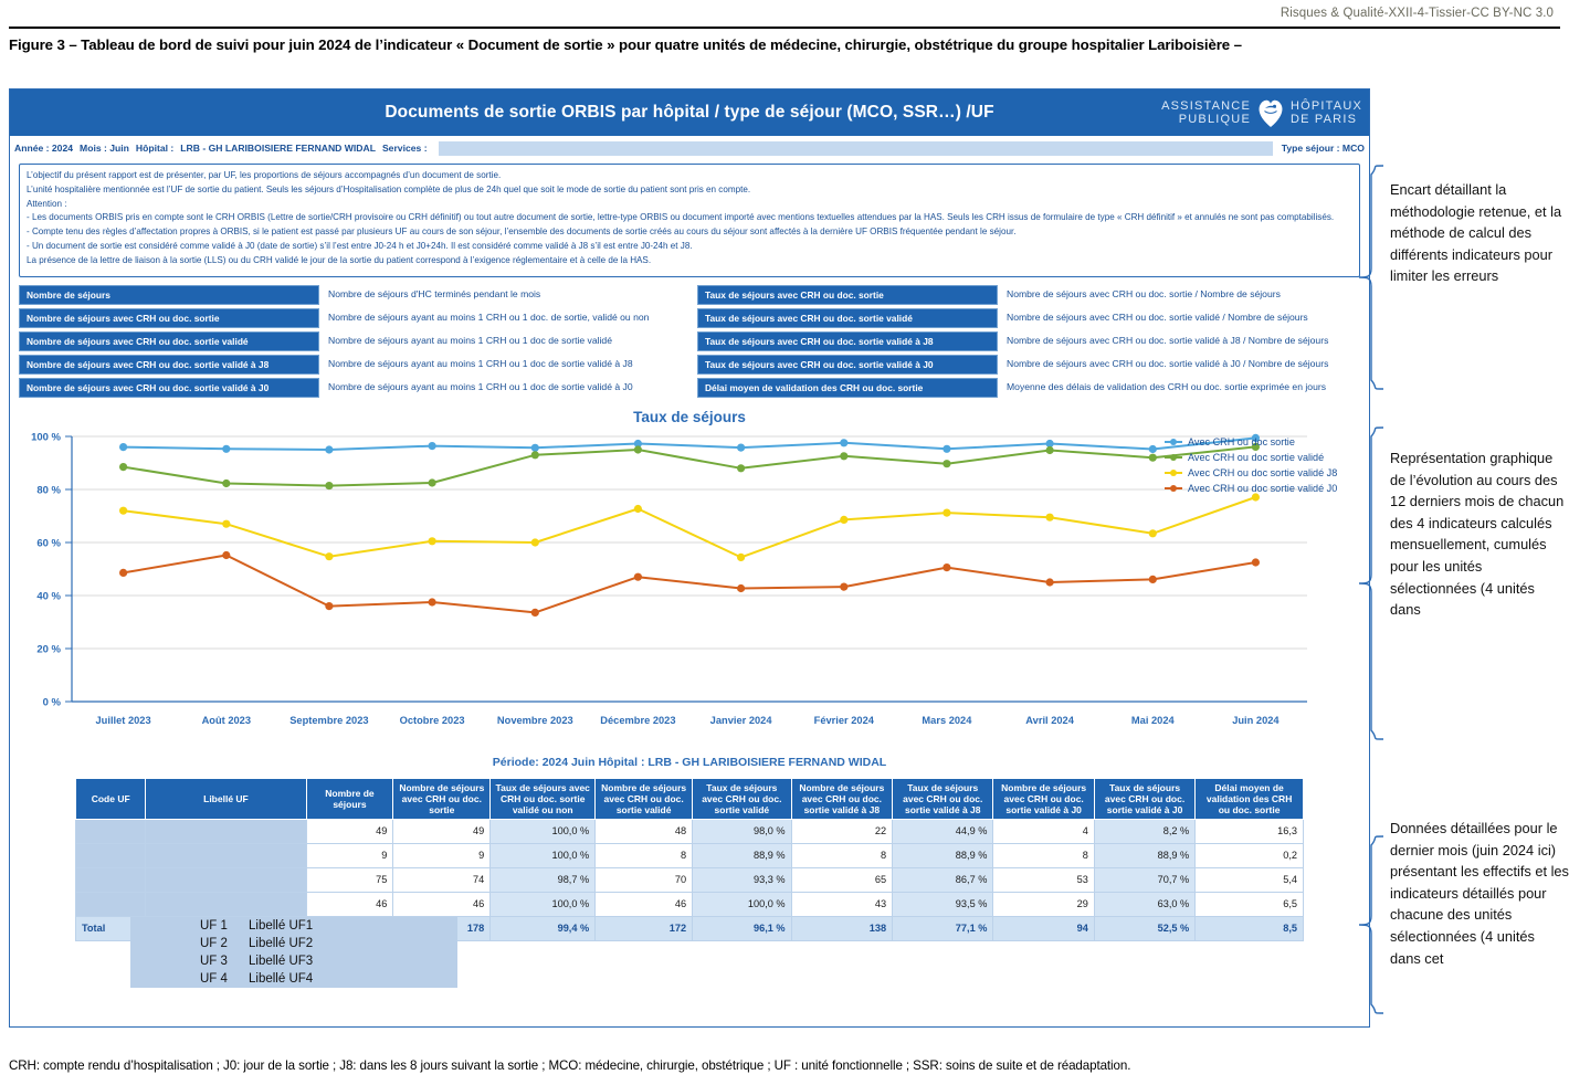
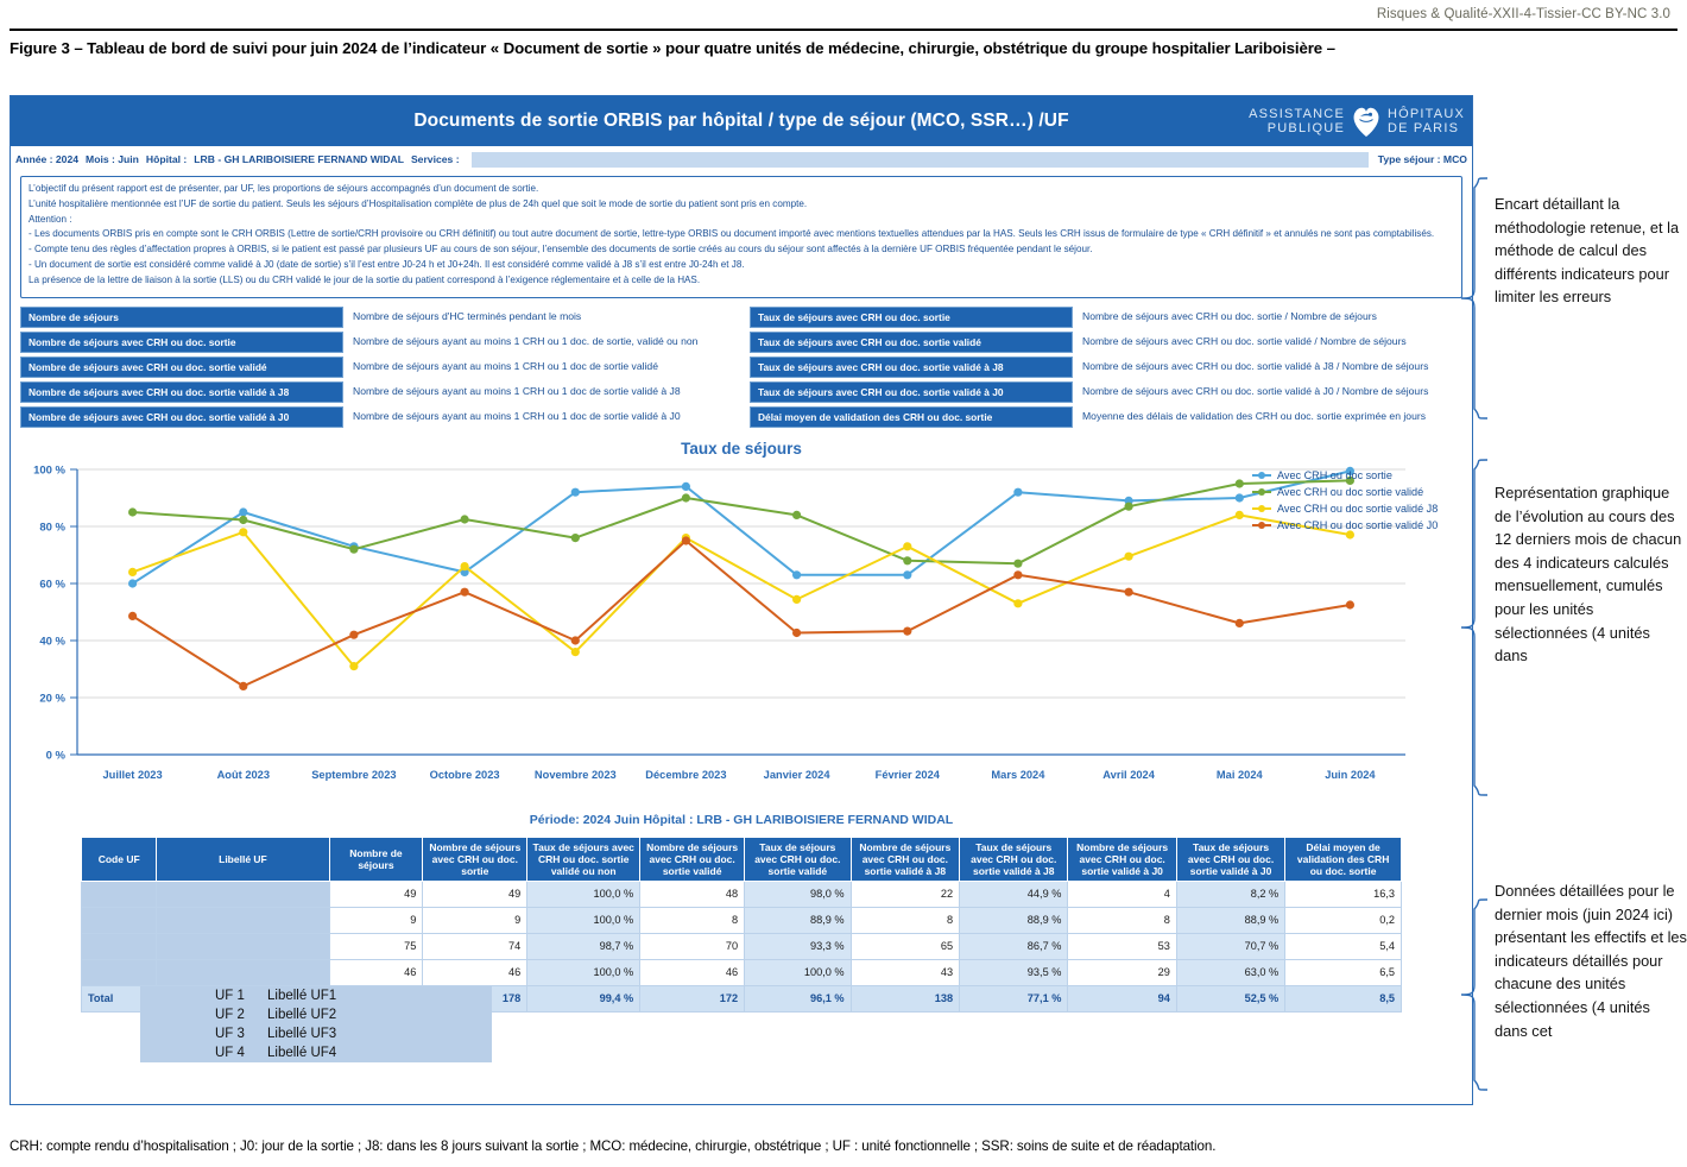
Avec CRH ou doc sortie/Juillet 2023: 96% -> 60%
Avec CRH ou doc sortie validé/Juillet 2023: 88% -> 85%
Avec CRH ou doc sortie validé J8/Juillet 2023: 72% -> 64%
Avec CRH ou doc sortie/Août 2023: 95% -> 85%
Avec CRH ou doc sortie validé J8/Août 2023: 67% -> 78%
Avec CRH ou doc sortie validé J0/Août 2023: 55% -> 24%
Avec CRH ou doc sortie/Septembre 2023: 95% -> 73%
Avec CRH ou doc sortie validé/Septembre 2023: 81% -> 72%
Avec CRH ou doc sortie validé J8/Septembre 2023: 55% -> 31%
Avec CRH ou doc sortie validé J0/Septembre 2023: 36% -> 42%
Avec CRH ou doc sortie/Octobre 2023: 96% -> 64%
Avec CRH ou doc sortie validé J8/Octobre 2023: 60% -> 66%
Avec CRH ou doc sortie validé J0/Octobre 2023: 38% -> 57%
Avec CRH ou doc sortie/Novembre 2023: 96% -> 92%
Avec CRH ou doc sortie validé/Novembre 2023: 93% -> 76%
Avec CRH ou doc sortie validé J8/Novembre 2023: 60% -> 36%
Avec CRH ou doc sortie validé J0/Novembre 2023: 34% -> 40%
Avec CRH ou doc sortie/Décembre 2023: 97% -> 94%
Avec CRH ou doc sortie validé/Décembre 2023: 95% -> 90%
Avec CRH ou doc sortie validé J8/Décembre 2023: 73% -> 76%
Avec CRH ou doc sortie validé J0/Décembre 2023: 47% -> 75%
Avec CRH ou doc sortie/Janvier 2024: 96% -> 63%
Avec CRH ou doc sortie validé/Janvier 2024: 88% -> 84%
Avec CRH ou doc sortie/Février 2024: 98% -> 63%
Avec CRH ou doc sortie validé/Février 2024: 93% -> 68%
Avec CRH ou doc sortie validé J8/Février 2024: 69% -> 73%
Avec CRH ou doc sortie/Mars 2024: 95% -> 92%
Avec CRH ou doc sortie validé/Mars 2024: 90% -> 67%
Avec CRH ou doc sortie validé J8/Mars 2024: 71% -> 53%
Avec CRH ou doc sortie validé J0/Mars 2024: 51% -> 63%
Avec CRH ou doc sortie/Avril 2024: 97% -> 89%
Avec CRH ou doc sortie validé/Avril 2024: 95% -> 87%
Avec CRH ou doc sortie validé J0/Avril 2024: 45% -> 57%
Avec CRH ou doc sortie/Mai 2024: 95% -> 90%
Avec CRH ou doc sortie validé/Mai 2024: 92% -> 95%
Avec CRH ou doc sortie validé J8/Mai 2024: 63% -> 84%
